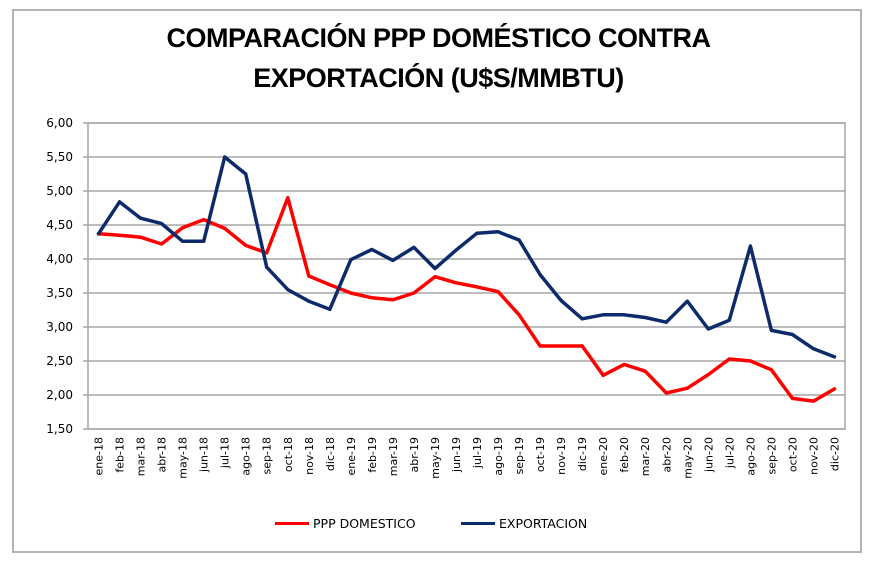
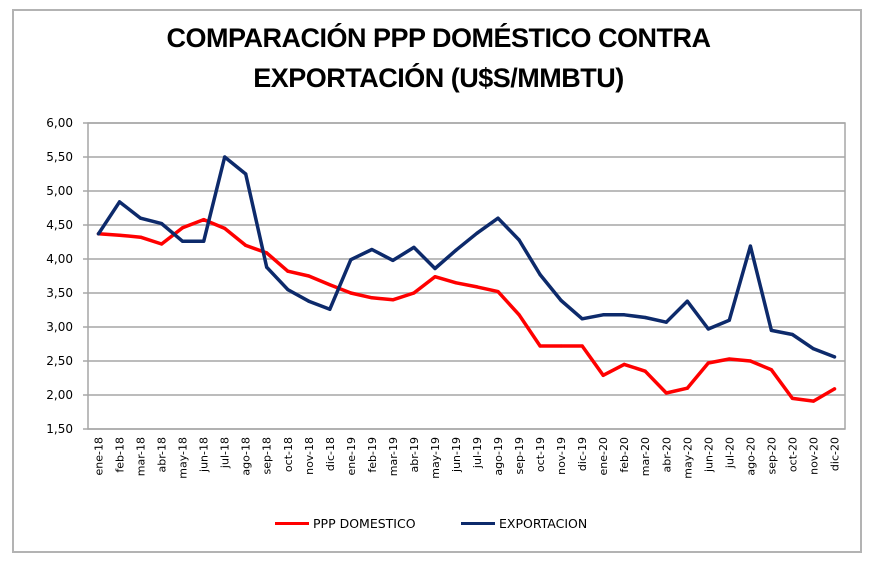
PPP DOMESTICO/oct-18: 4,9 -> 3,8
EXPORTACION/ago-19: 4,4 -> 4,6
PPP DOMESTICO/jun-20: 2,3 -> 2,5
